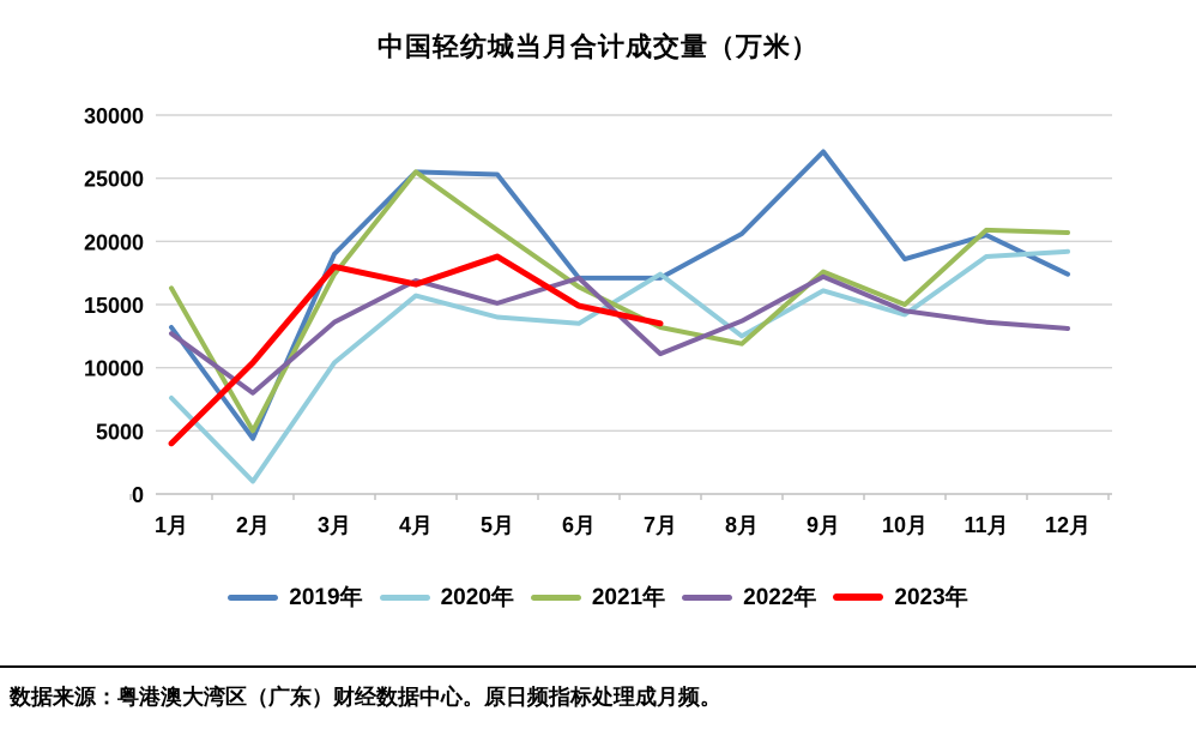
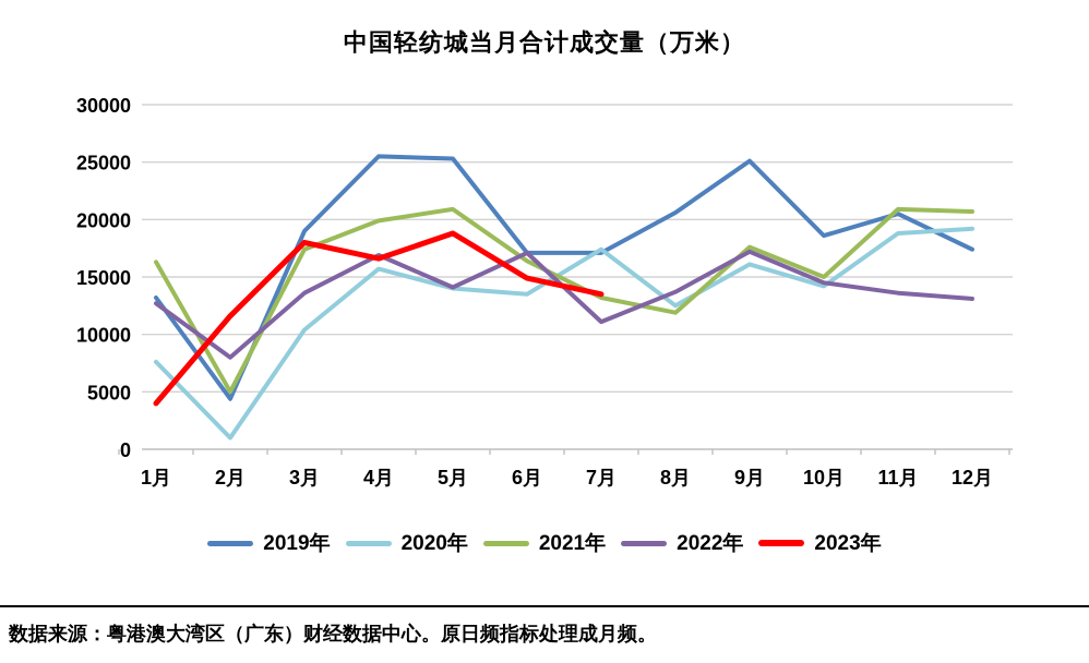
2023年/2月: 10400 -> 11600
2021年/4月: 25500 -> 19900
2022年/5月: 15100 -> 14100
2019年/9月: 27100 -> 25100
